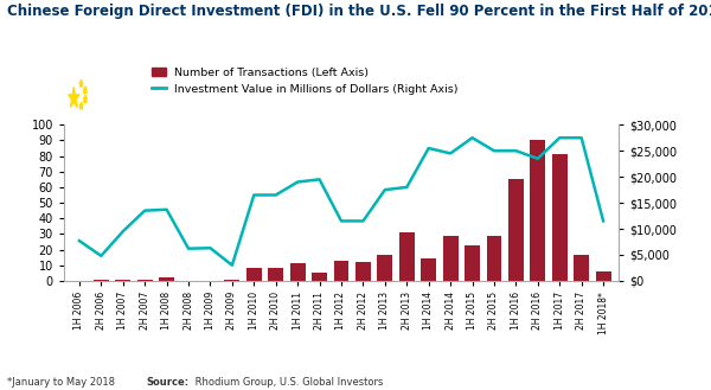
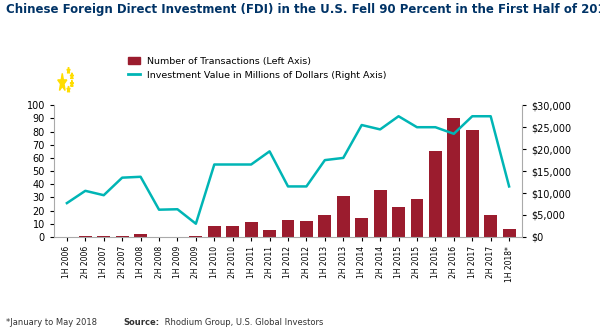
Investment Value in Millions of Dollars (Right Axis)/2H 2006: $4,800 -> $10,500
Investment Value in Millions of Dollars (Right Axis)/1H 2011: $19,000 -> $16,500
Number of Transactions (Left Axis)/2H 2014: 29 -> 36
